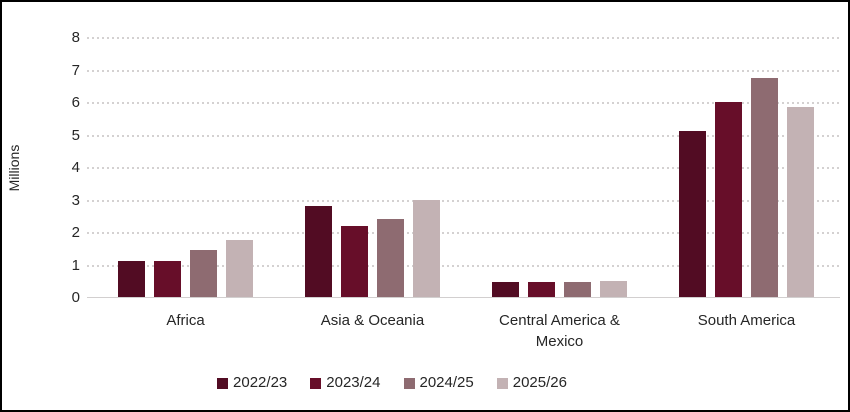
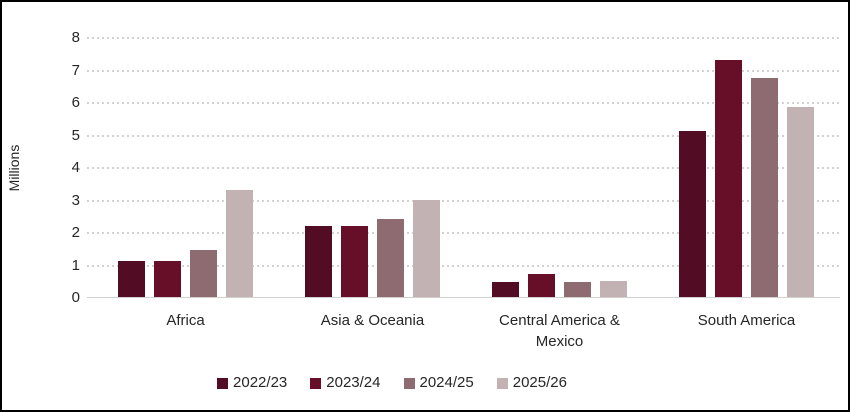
2025/26/Africa: 1.8 -> 3.3
2022/23/Asia & Oceania: 2.8 -> 2.2
2023/24/Central America & Mexico: 0.5 -> 0.7
2023/24/South America: 6.0 -> 7.3
